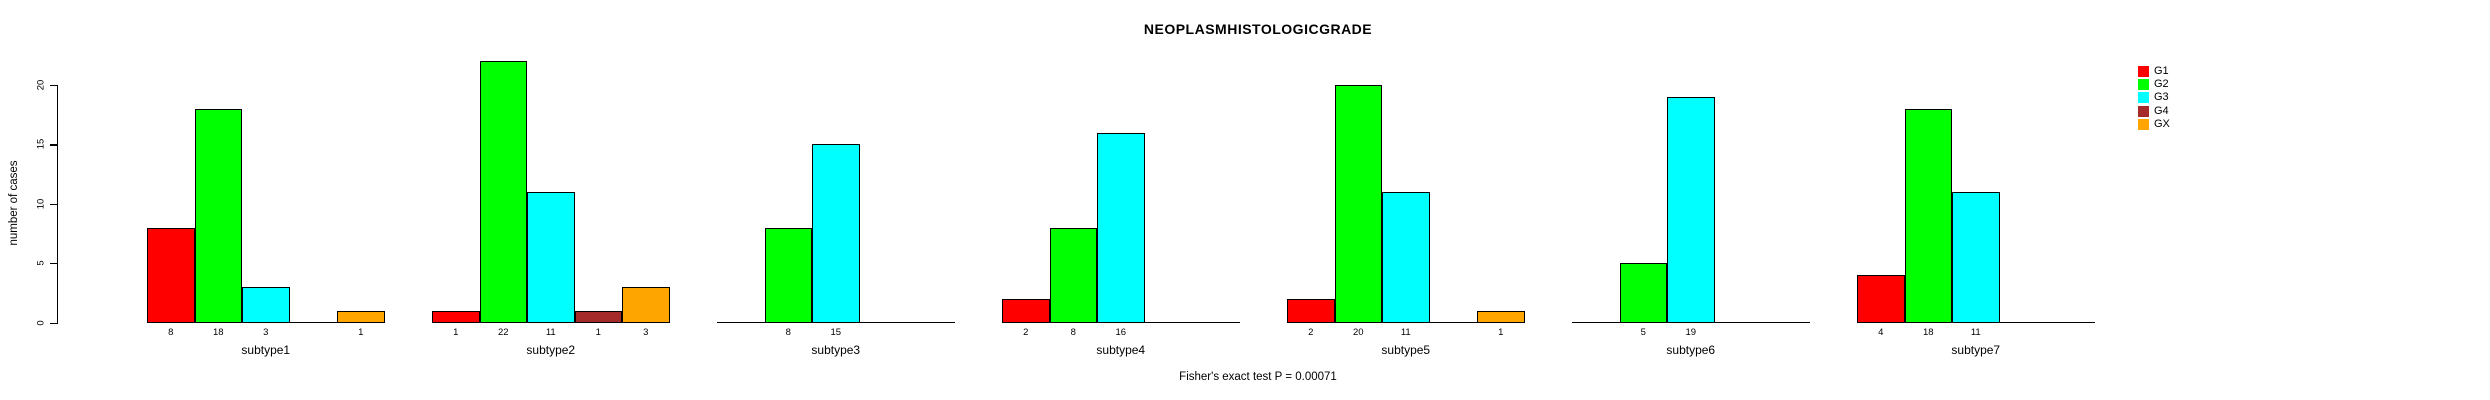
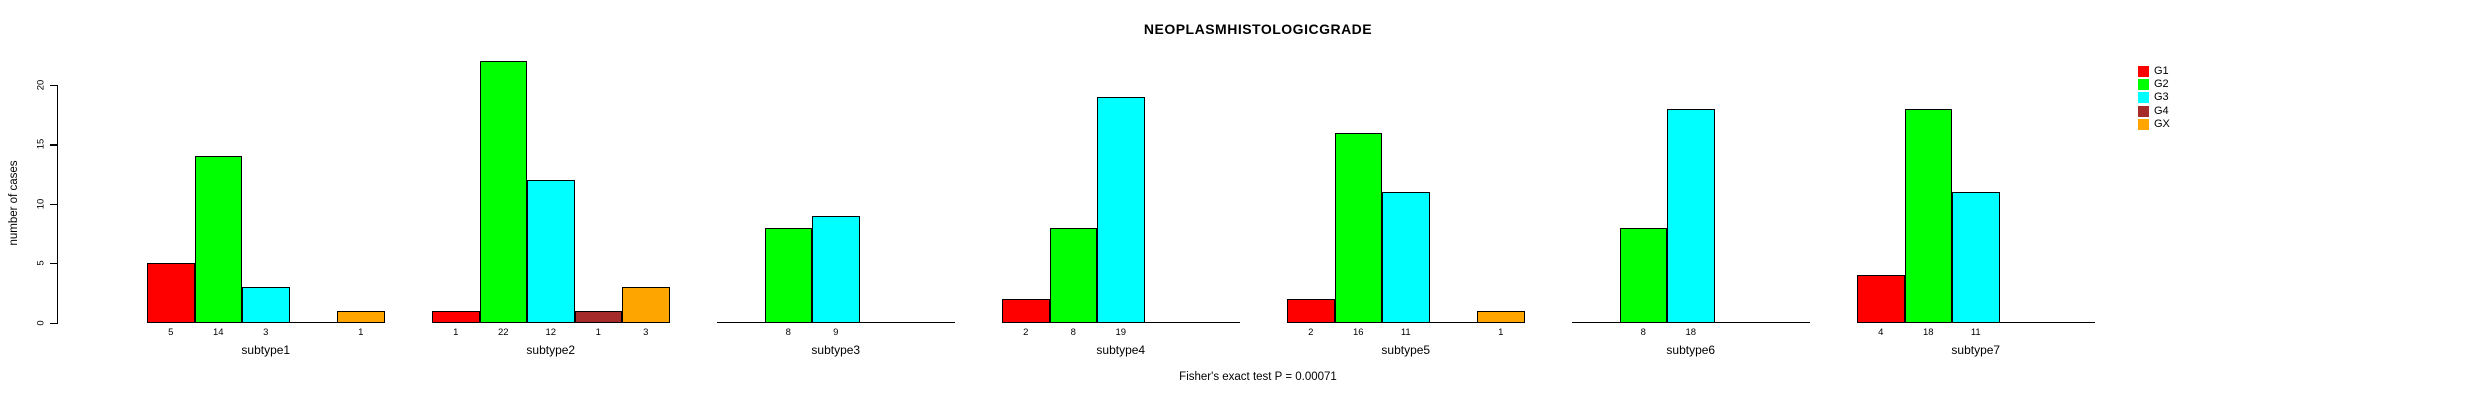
G1/subtype1: 8 -> 5
G2/subtype1: 18 -> 14
G3/subtype2: 11 -> 12
G3/subtype3: 15 -> 9
G3/subtype4: 16 -> 19
G2/subtype5: 20 -> 16
G2/subtype6: 5 -> 8
G3/subtype6: 19 -> 18
